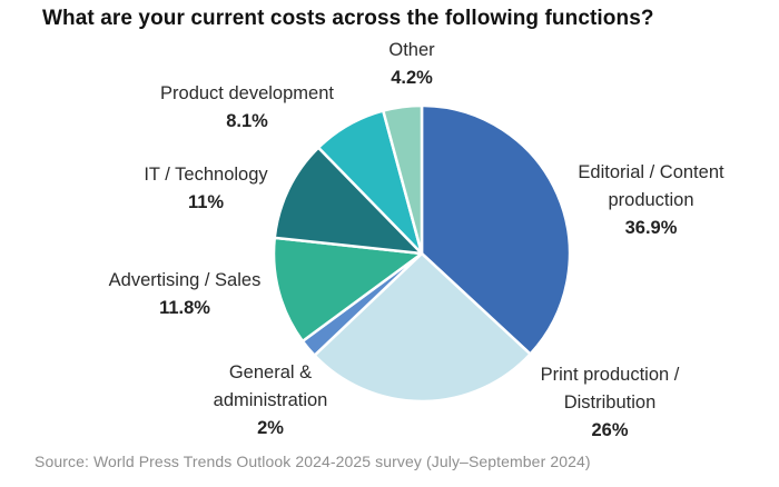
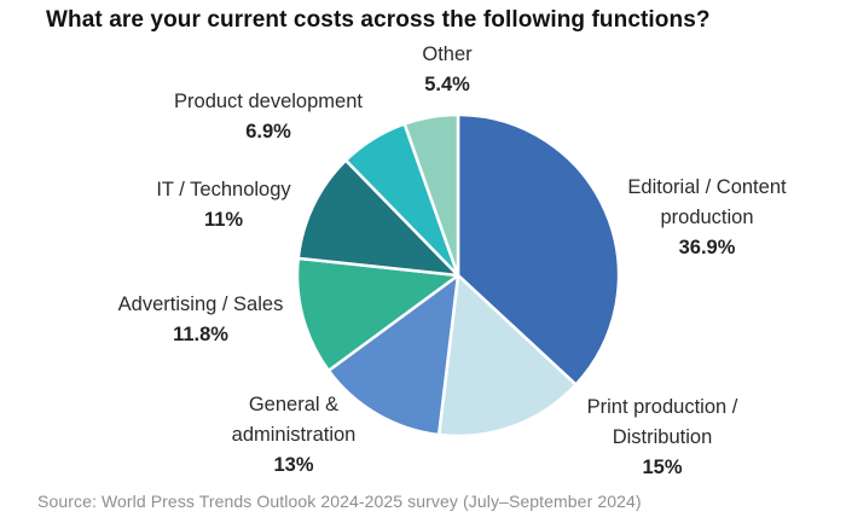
Print production / Distribution: 26% -> 15%
General & administration: 2% -> 13%
Product development: 8.1% -> 6.9%
Other: 4.2% -> 5.4%
